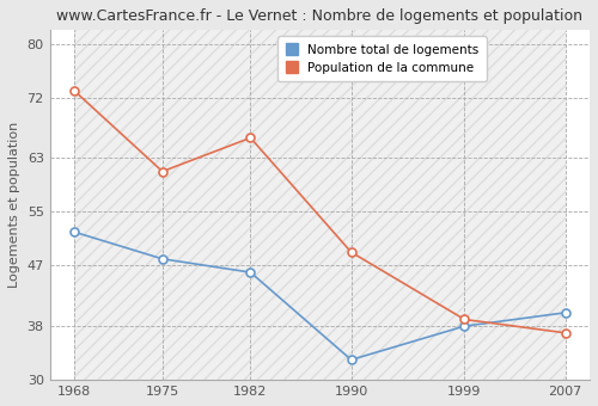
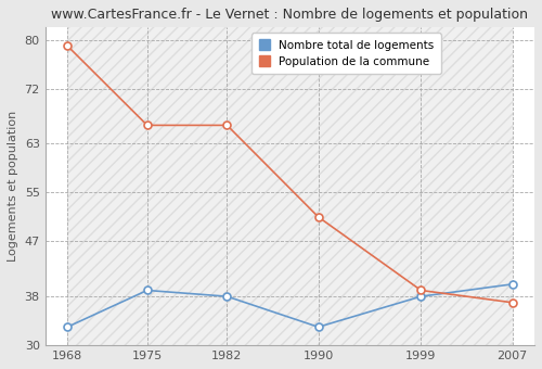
Nombre total de logements/1968: 52 -> 33
Population de la commune/1968: 73 -> 79
Nombre total de logements/1975: 48 -> 39
Population de la commune/1975: 61 -> 66
Nombre total de logements/1982: 46 -> 38
Population de la commune/1990: 49 -> 51
